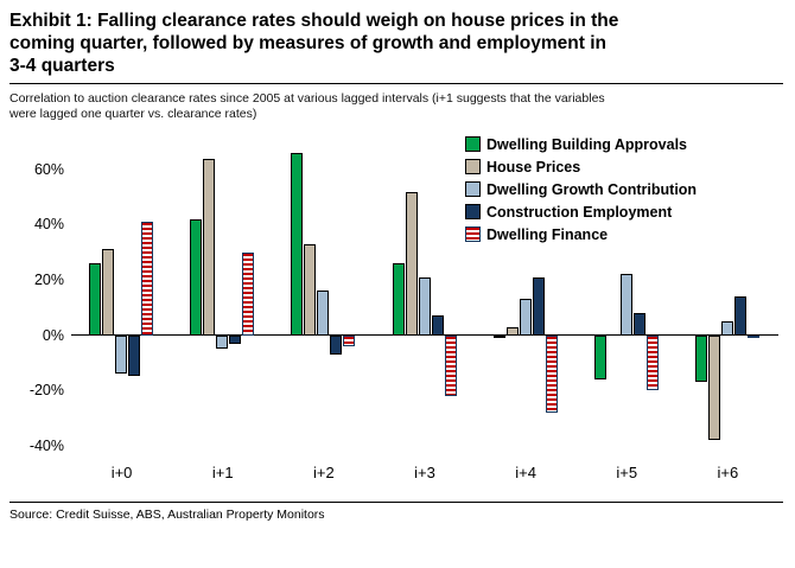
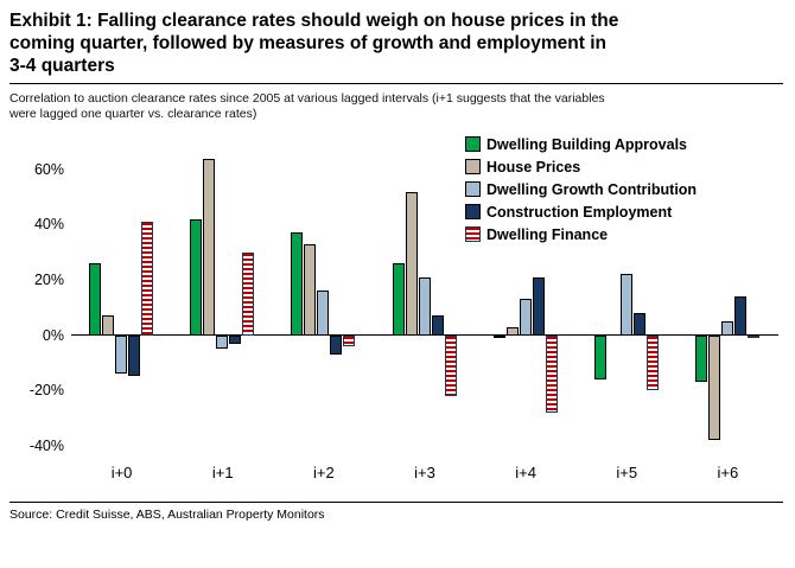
House Prices/i+0: 31% -> 7%
Dwelling Building Approvals/i+2: 66% -> 37%
